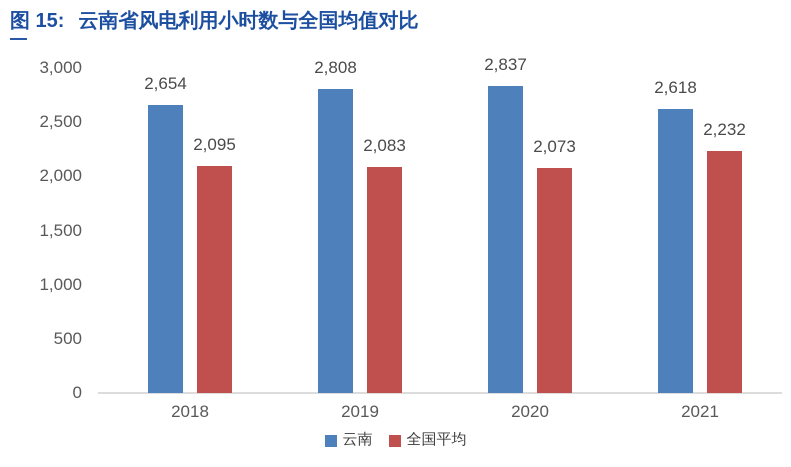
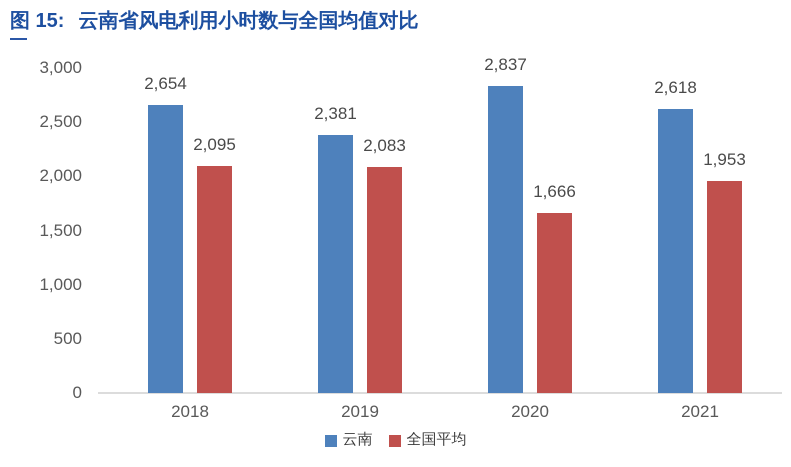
云南/2019: 2,808 -> 2,381
全国平均/2020: 2,073 -> 1,666
全国平均/2021: 2,232 -> 1,953
